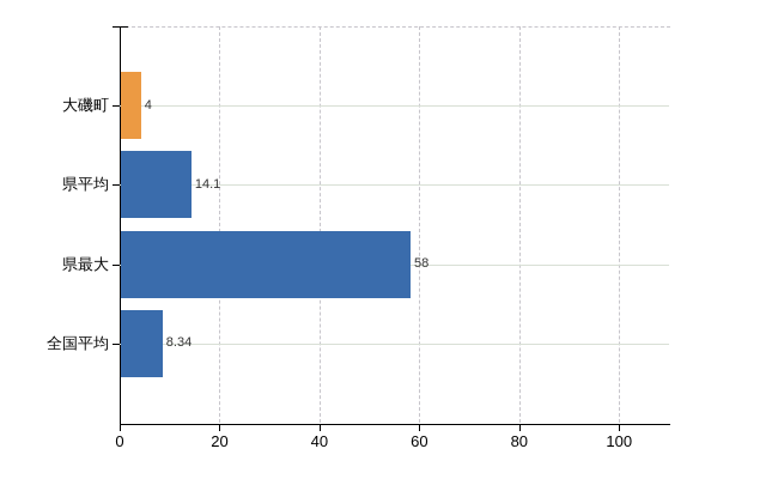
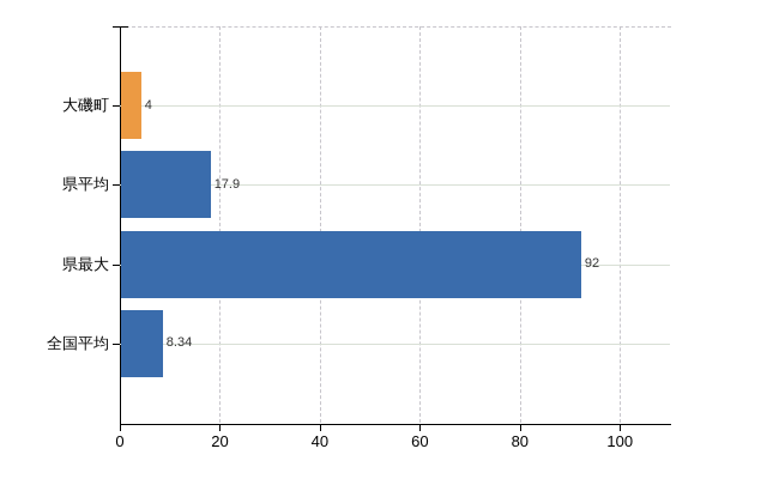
県平均: 14.1 -> 17.9
県最大: 58 -> 92
